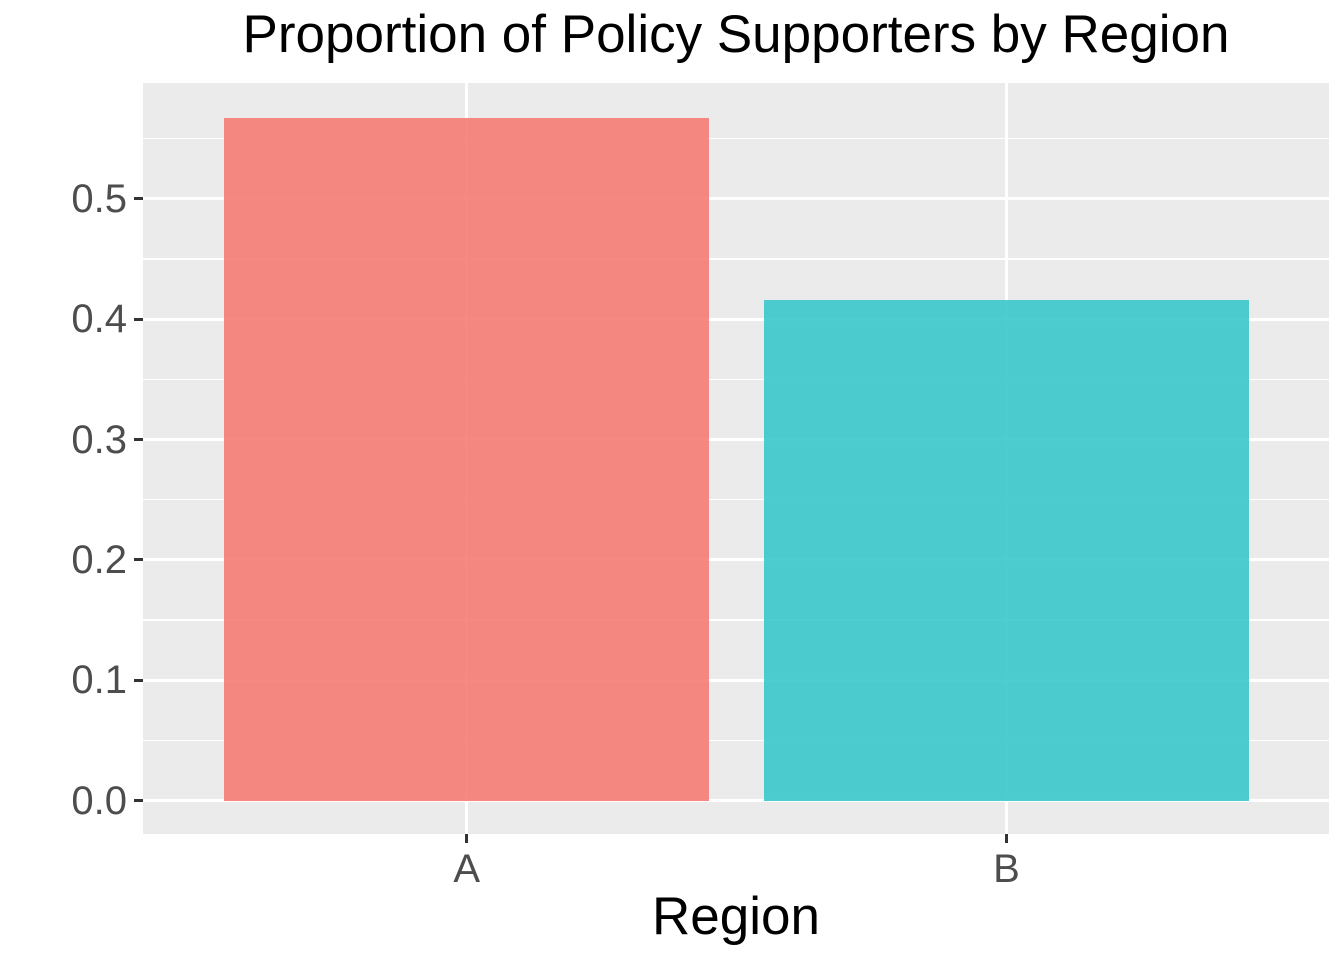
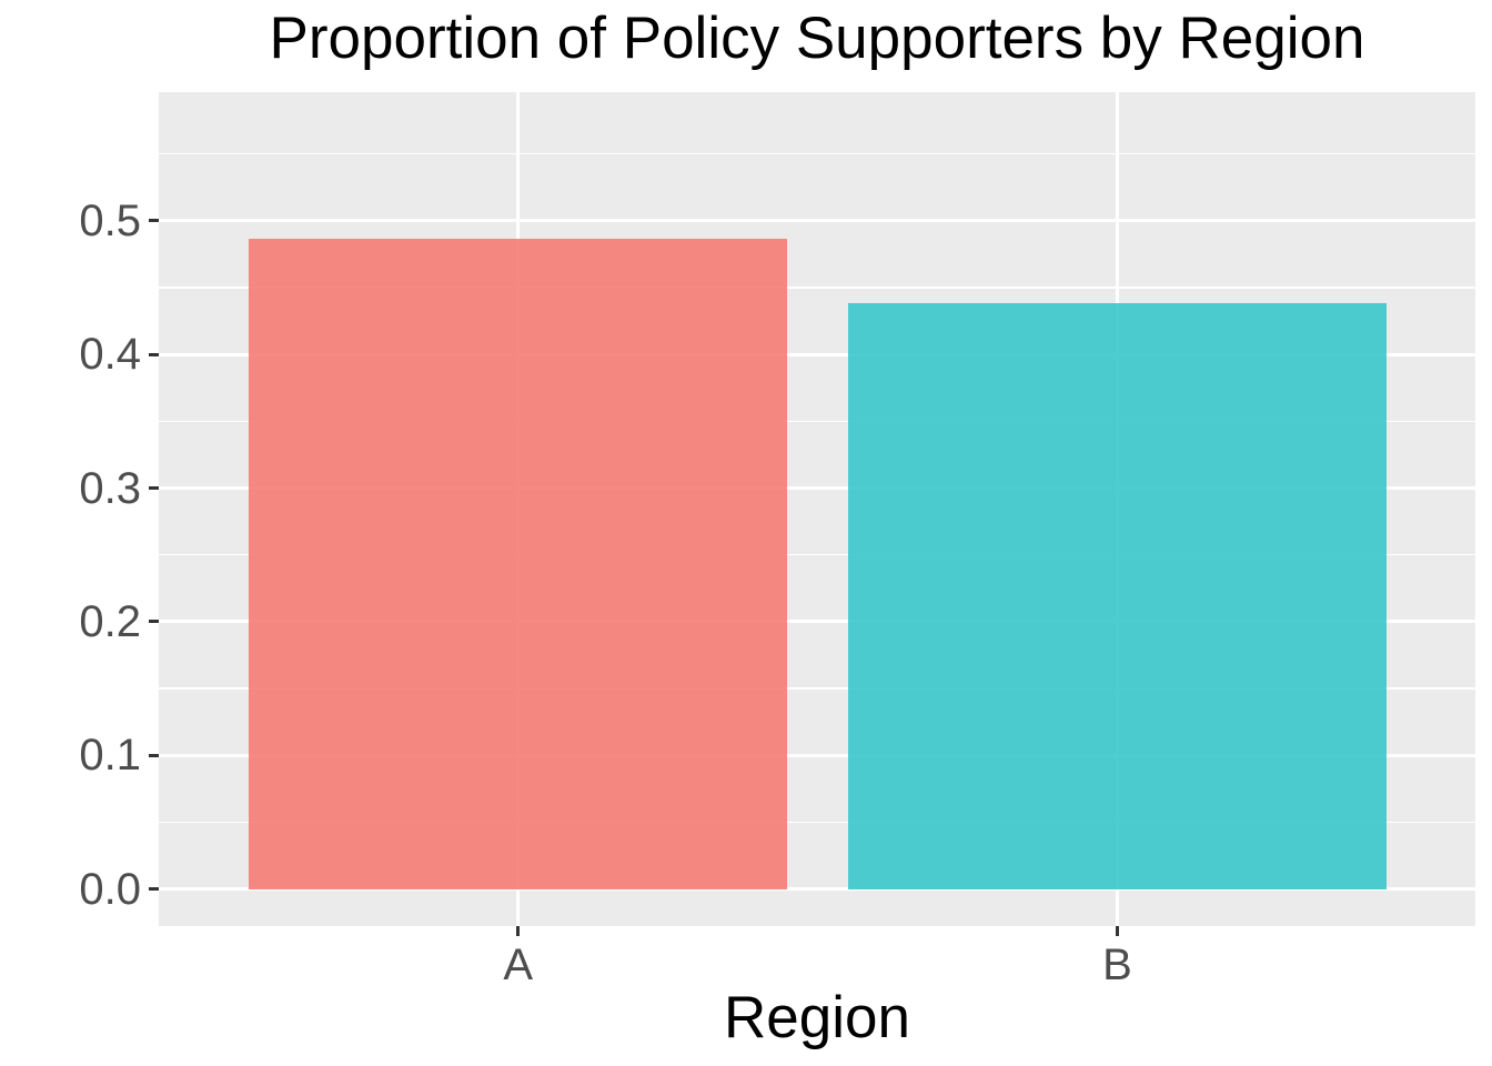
A: 0.567 -> 0.487
B: 0.416 -> 0.438
